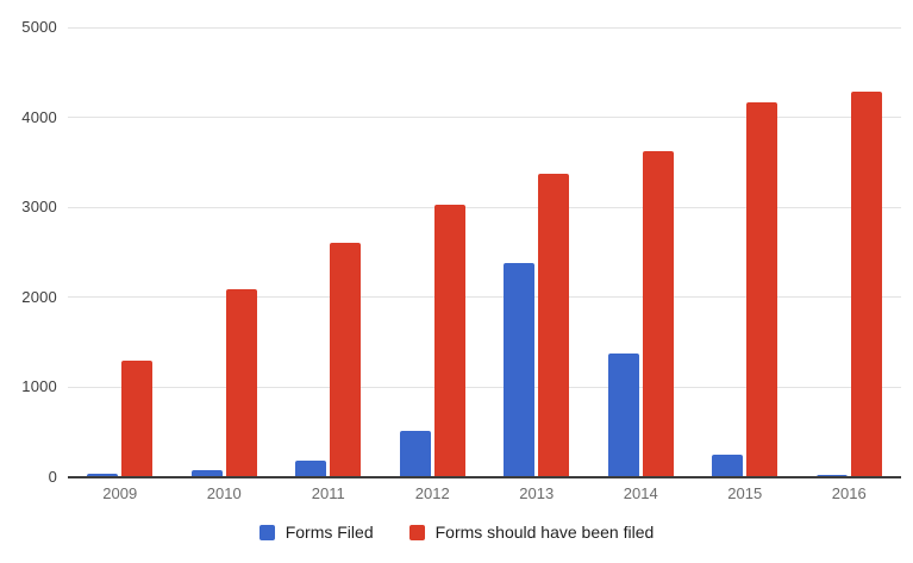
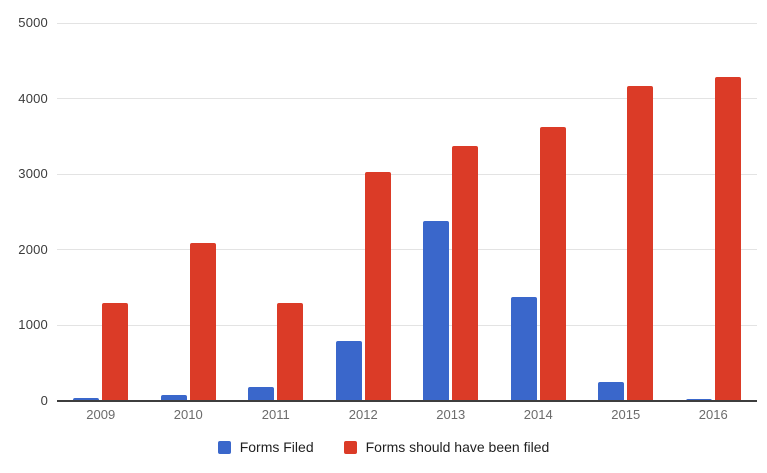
Forms should have been filed/2011: 2600 -> 1300
Forms Filed/2012: 500 -> 800
